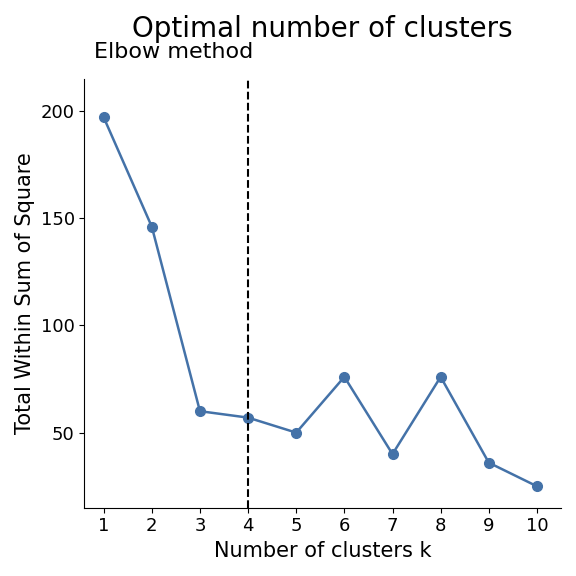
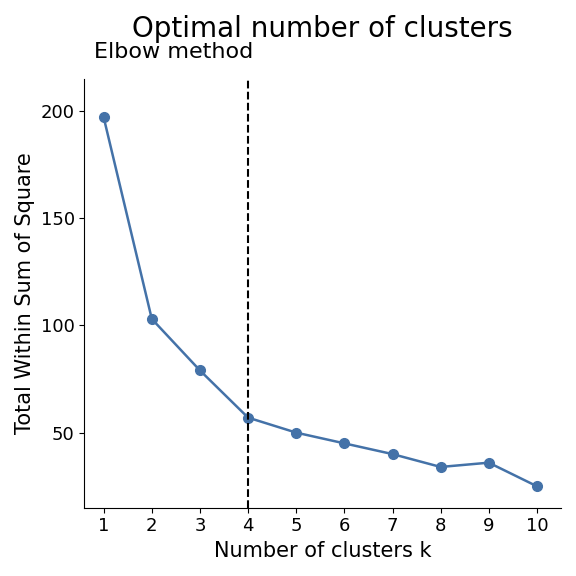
2: 146 -> 103
3: 60 -> 79
6: 76 -> 45
8: 76 -> 34
